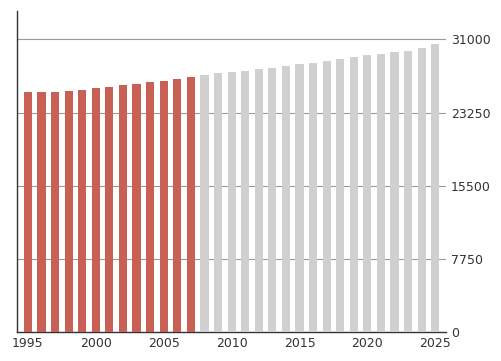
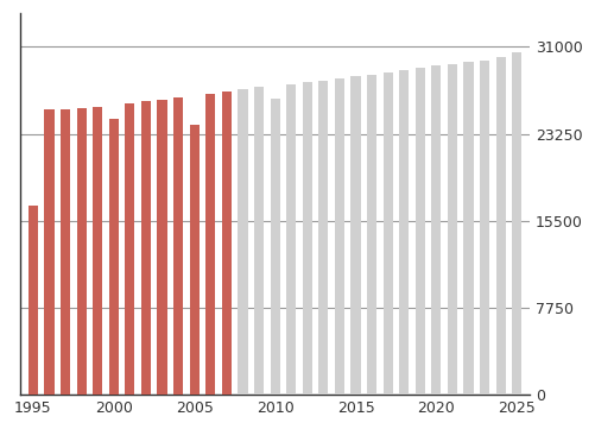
1995: 25400 -> 16800
2000: 25800 -> 24600
2005: 26600 -> 24000
2010: 27600 -> 26400
